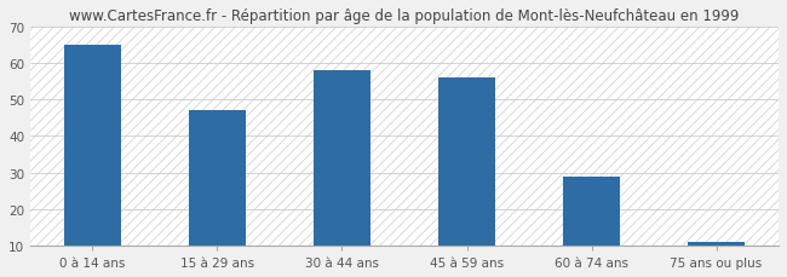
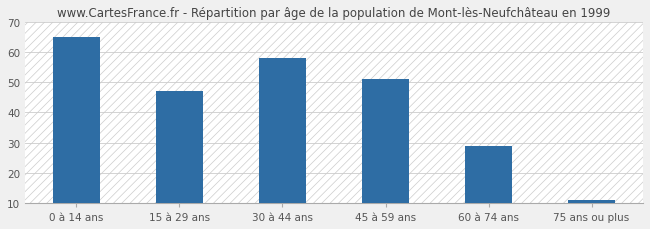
45 à 59 ans: 56 -> 51
